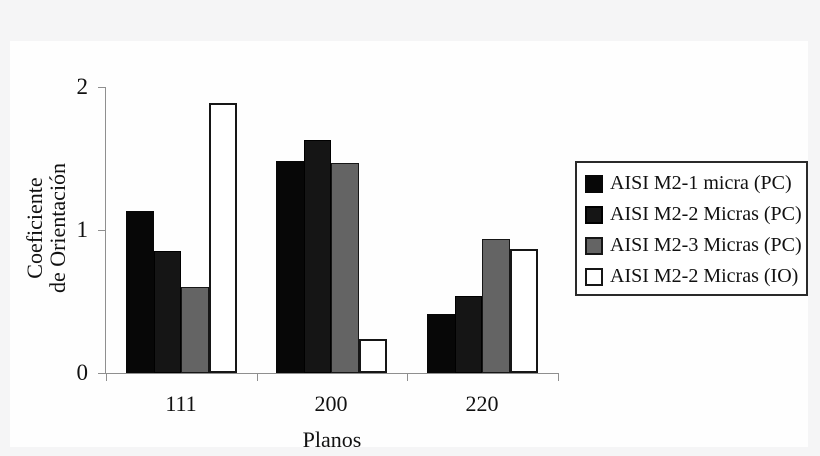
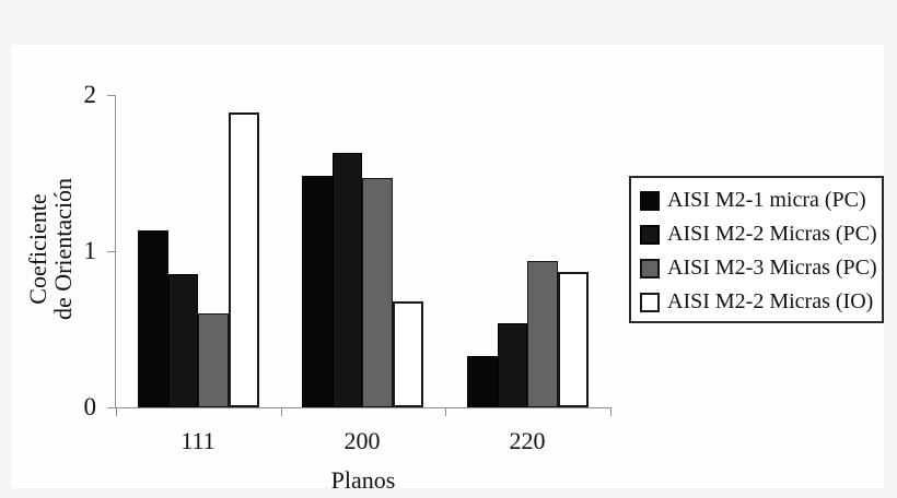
AISI M2-2 Micras (IO)/200: 0.24 -> 0.68
AISI M2-1 micra (PC)/220: 0.41 -> 0.33
